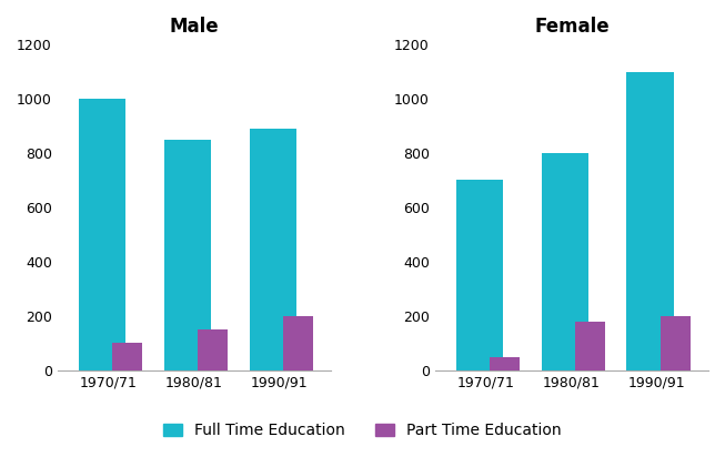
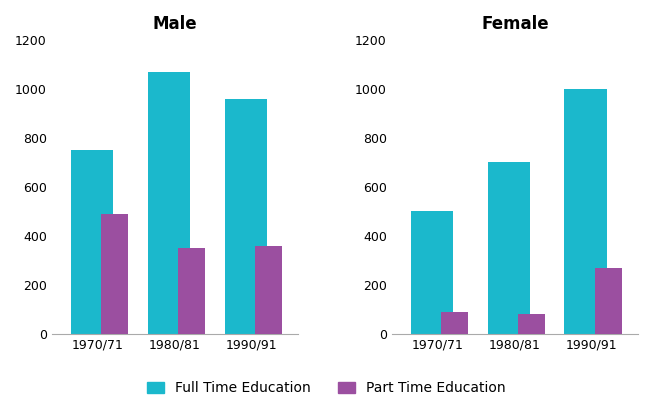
Male/Full Time Education/1970/71: 1000 -> 750
Male/Part Time Education/1970/71: 100 -> 490
Male/Full Time Education/1980/81: 850 -> 1070
Male/Part Time Education/1980/81: 150 -> 350
Male/Full Time Education/1990/91: 890 -> 960
Male/Part Time Education/1990/91: 200 -> 360
Female/Full Time Education/1970/71: 700 -> 500
Female/Part Time Education/1970/71: 50 -> 90
Female/Full Time Education/1980/81: 800 -> 700
Female/Part Time Education/1980/81: 180 -> 80
Female/Full Time Education/1990/91: 1100 -> 1000
Female/Part Time Education/1990/91: 200 -> 270
